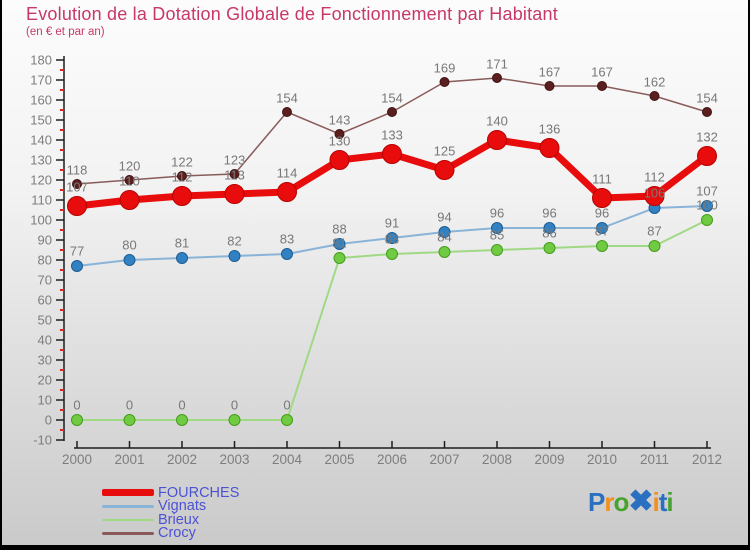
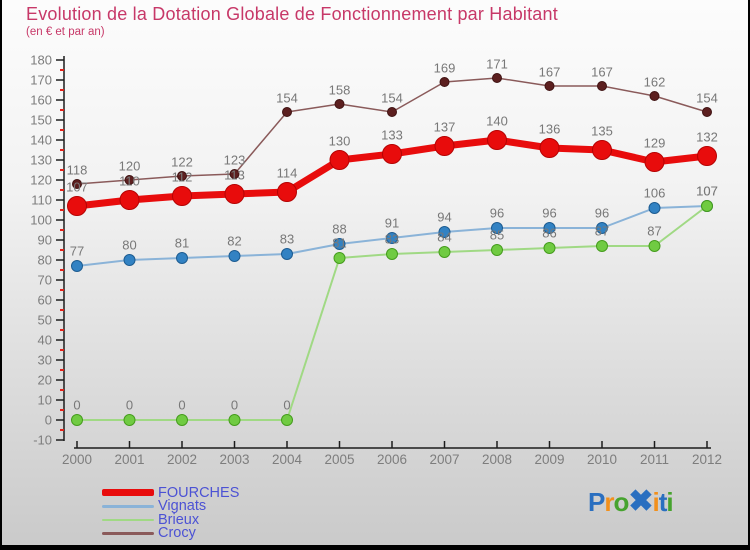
Crocy/2005: 143 -> 158
FOURCHES/2007: 125 -> 137
FOURCHES/2010: 111 -> 135
FOURCHES/2011: 112 -> 129
Brieux/2012: 100 -> 107
